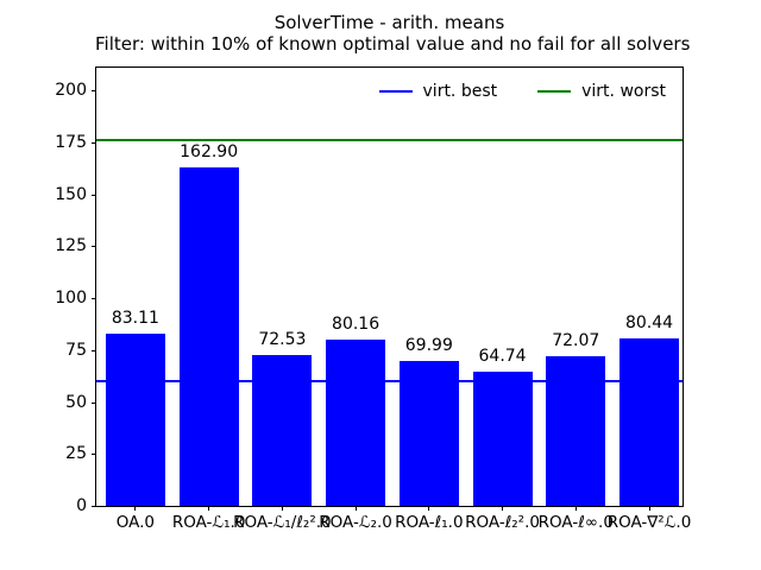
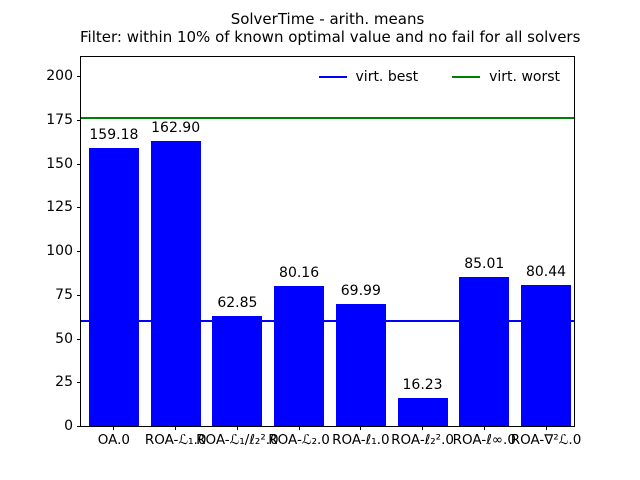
OA.0: 83.11 -> 159.18
ROA-ℒ₁/ℓ₂².0: 72.53 -> 62.85
ROA-ℓ₂².0: 64.74 -> 16.23
ROA-ℓ∞.0: 72.07 -> 85.01
